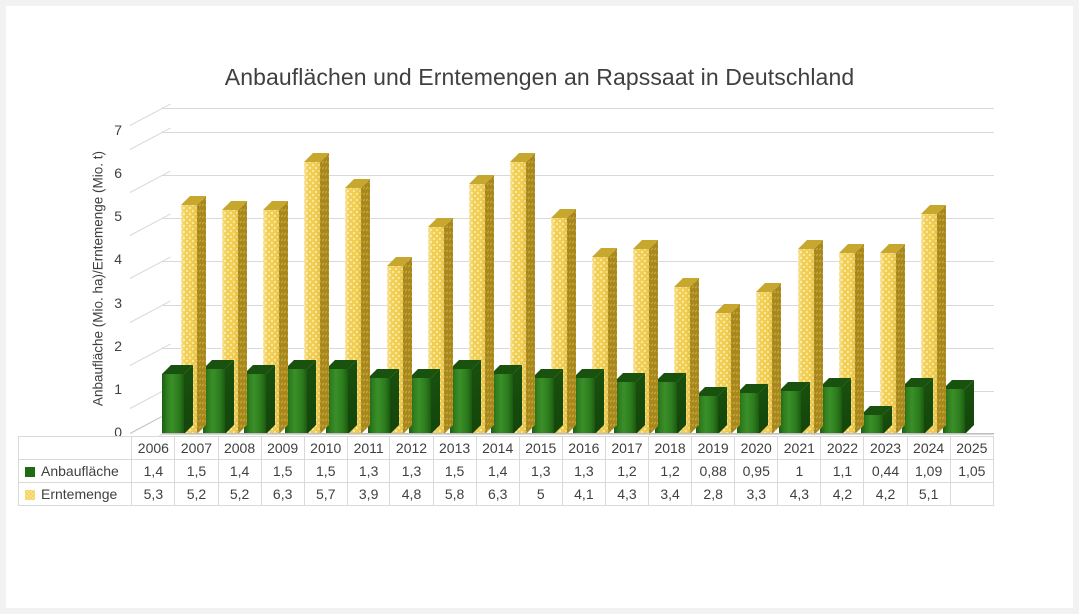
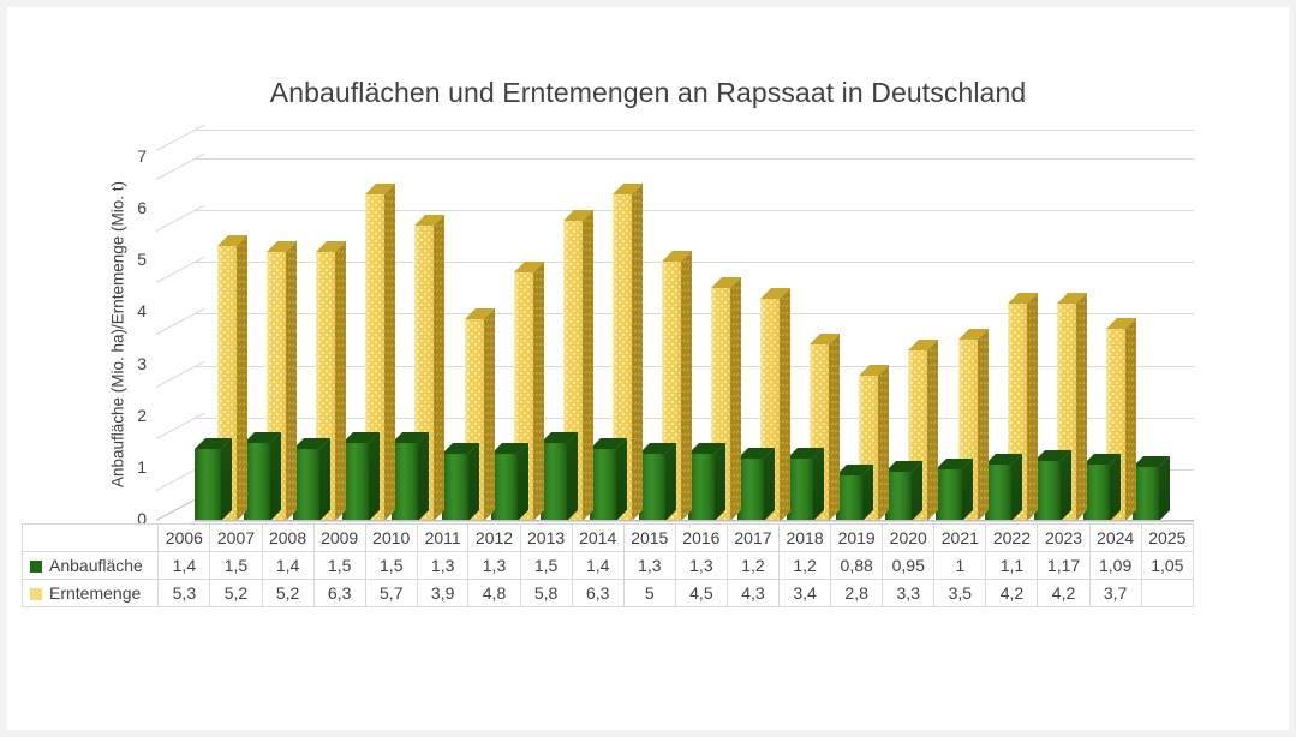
Erntemenge/2016: 4,1 -> 4,5
Erntemenge/2021: 4,3 -> 3,5
Anbaufläche/2023: 0,44 -> 1,17
Erntemenge/2024: 5,1 -> 3,7
